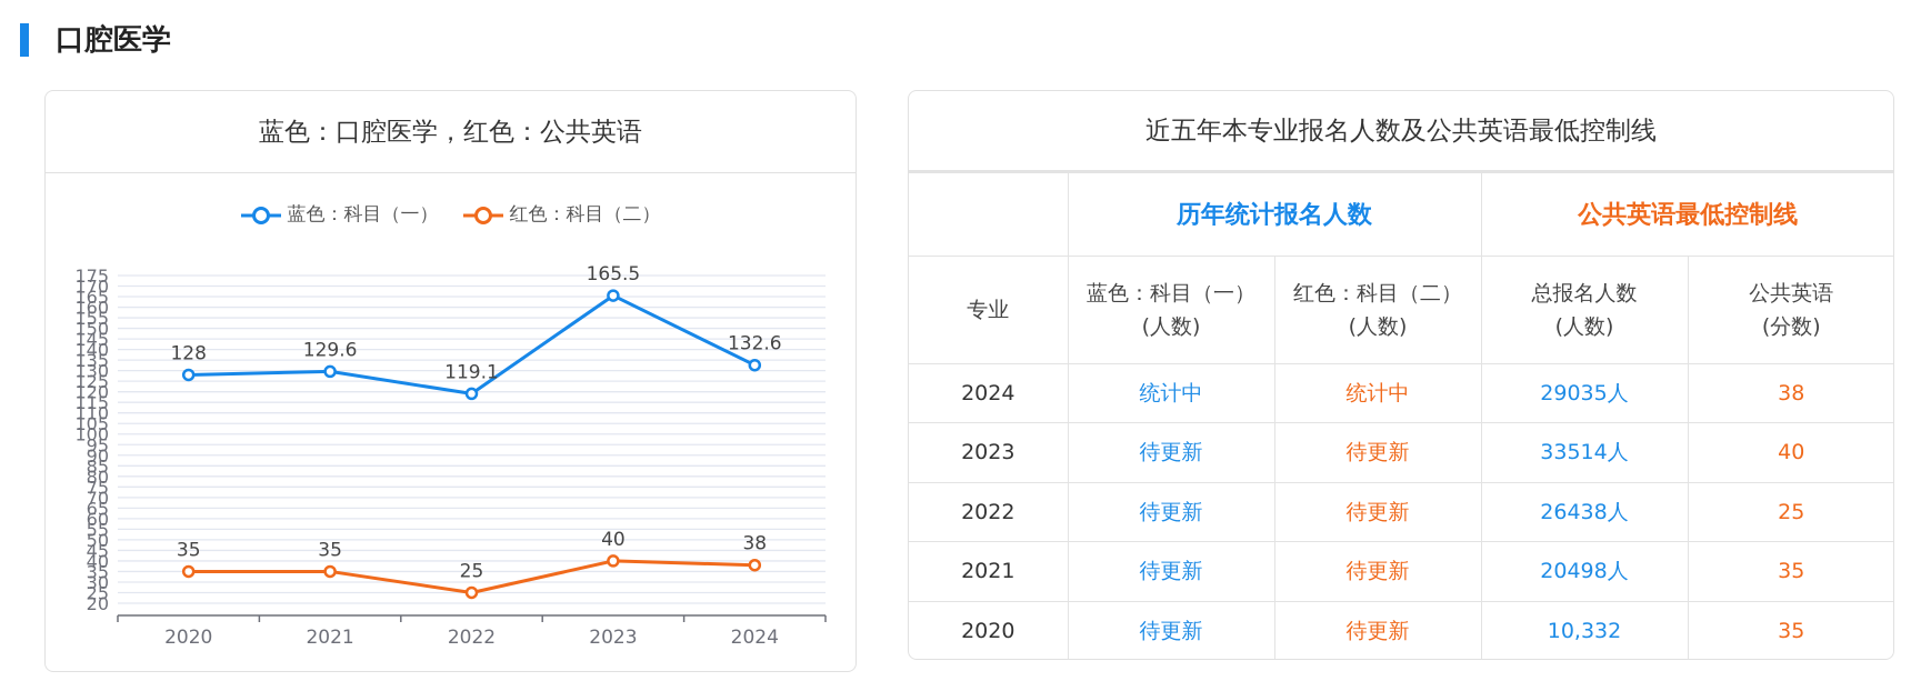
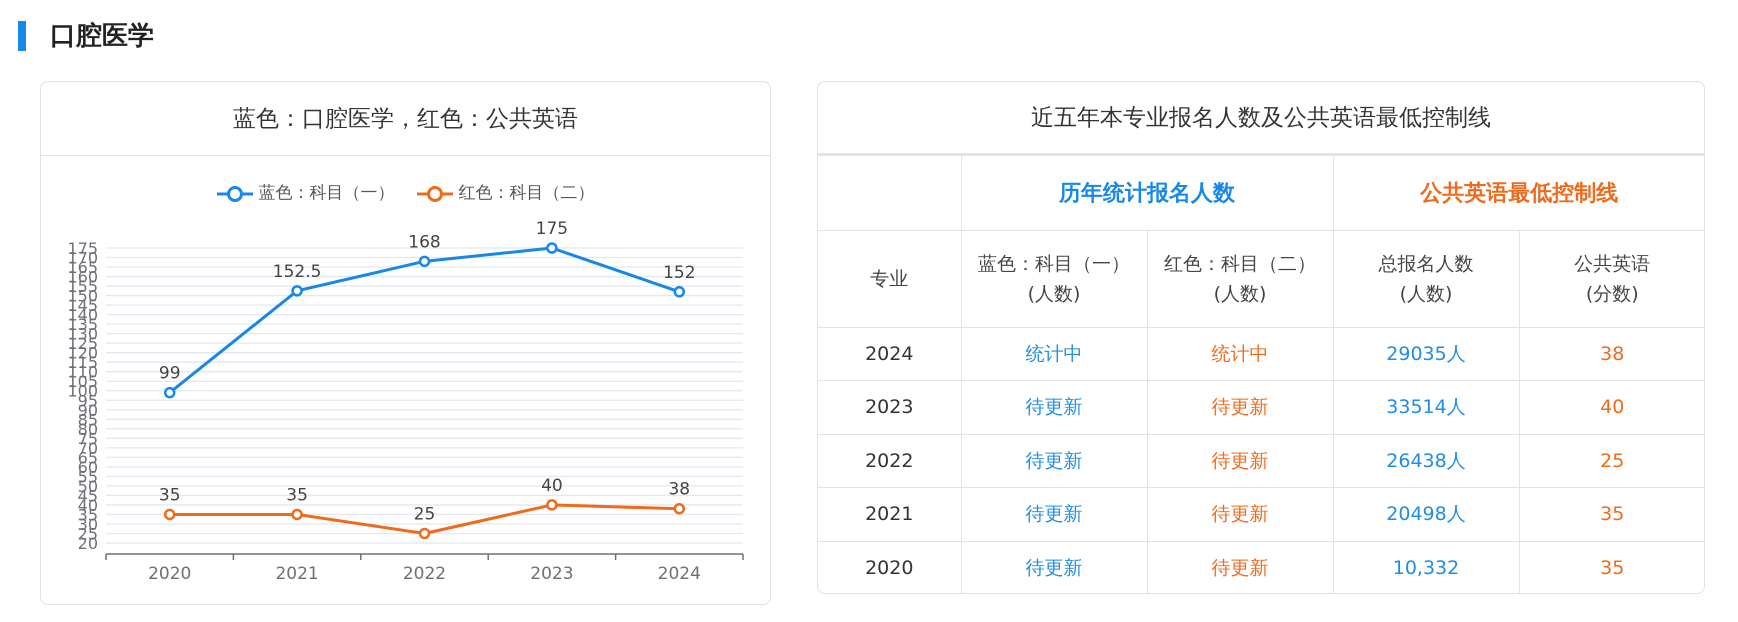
蓝色：科目（一）/2020: 128 -> 99
蓝色：科目（一）/2021: 129.6 -> 152.5
蓝色：科目（一）/2022: 119.1 -> 168
蓝色：科目（一）/2023: 165.5 -> 175
蓝色：科目（一）/2024: 132.6 -> 152
